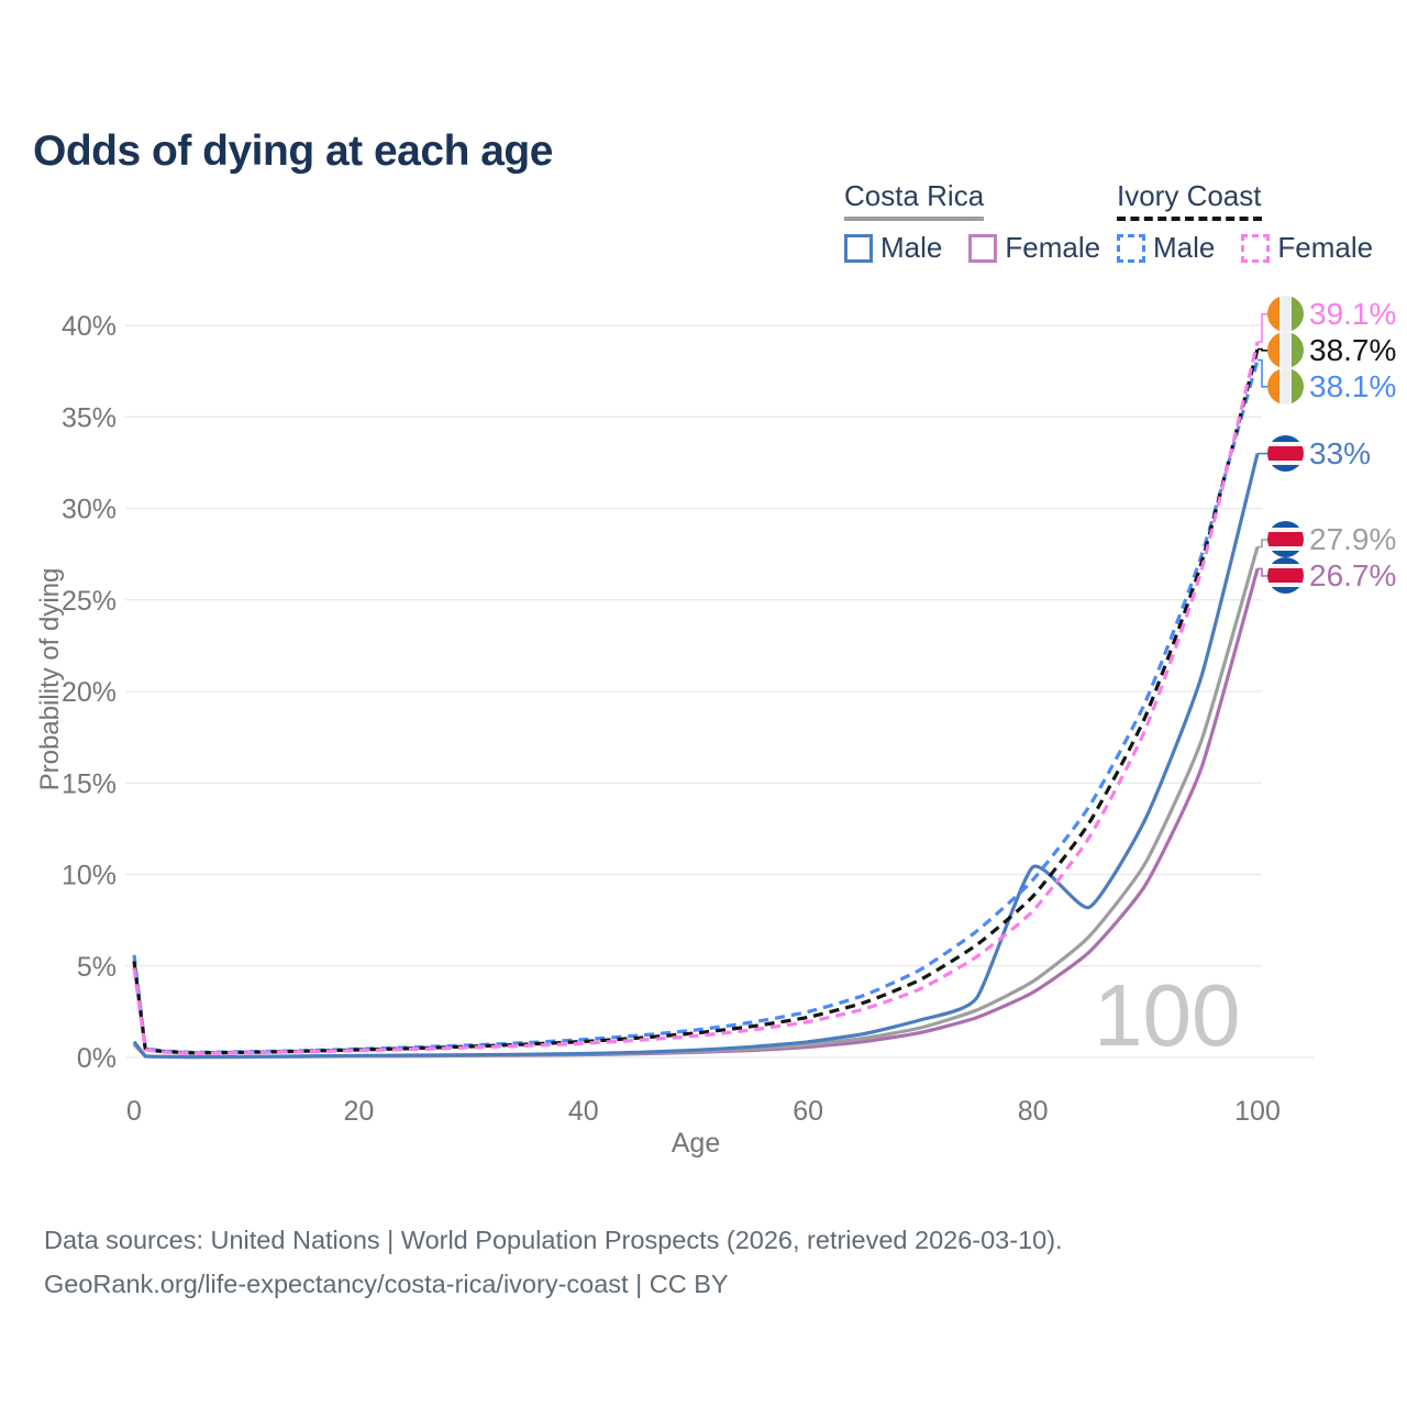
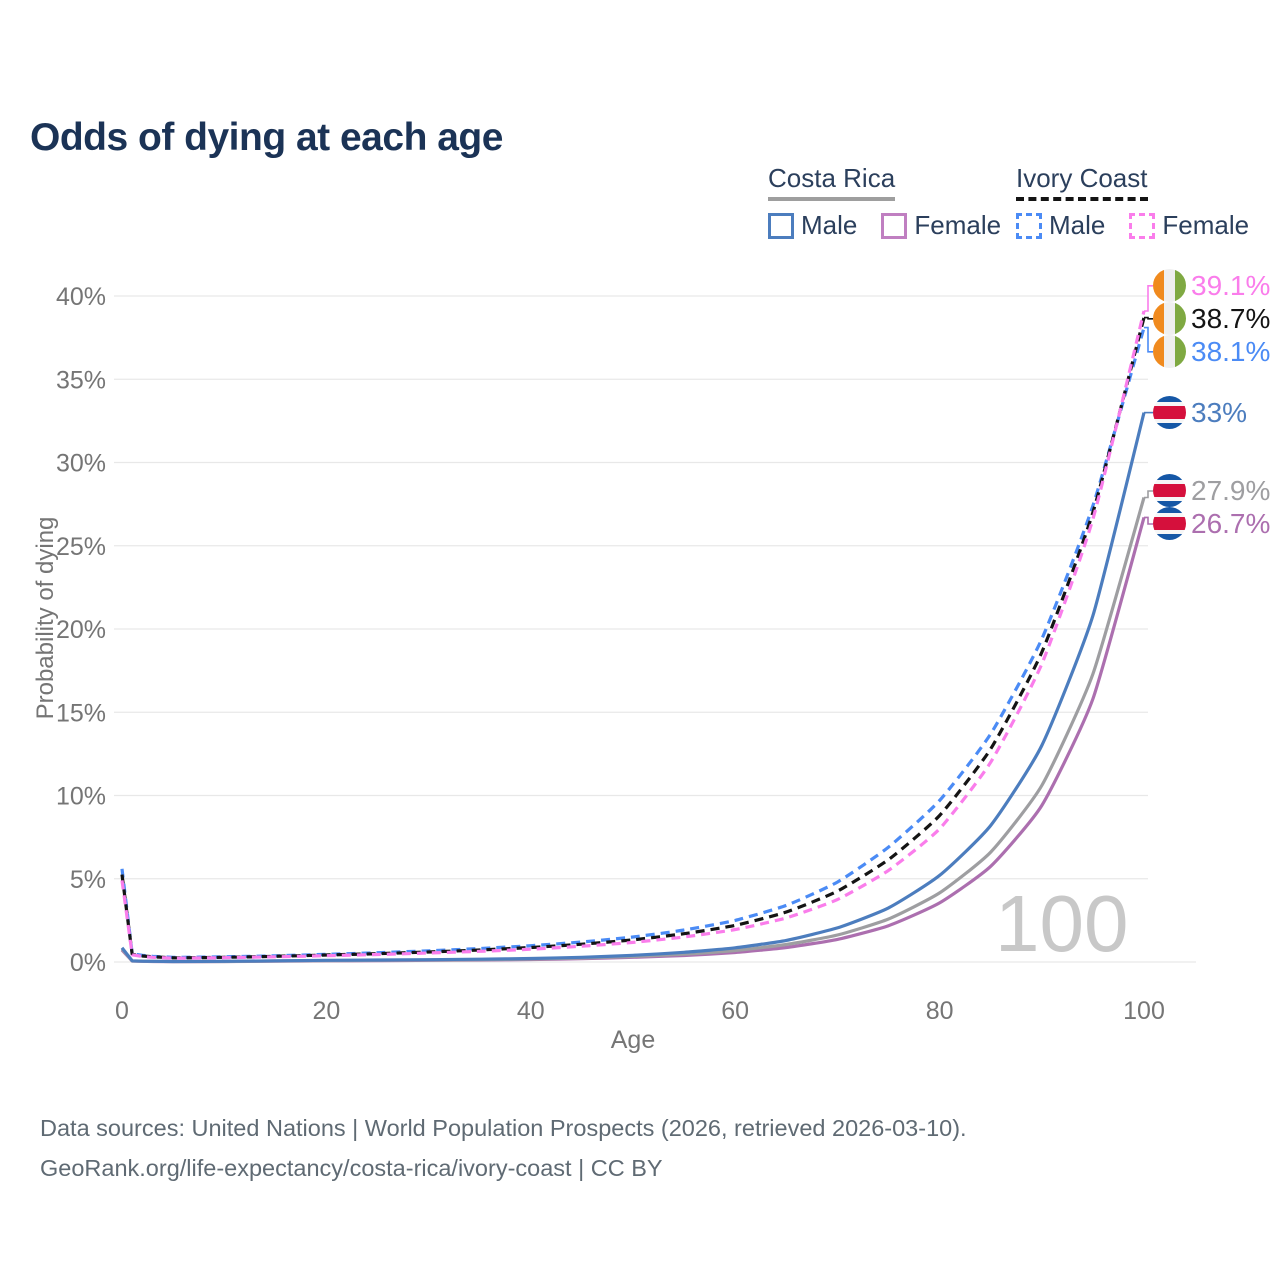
Costa Rica Male/80: 10.4% -> 5.2%
